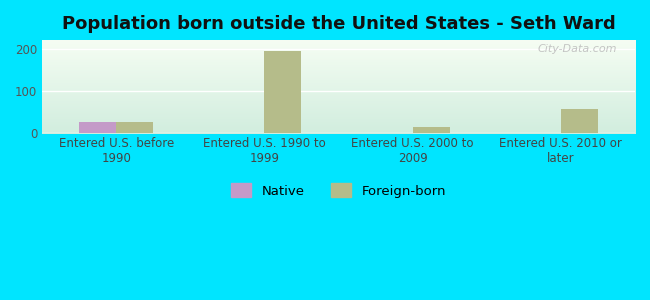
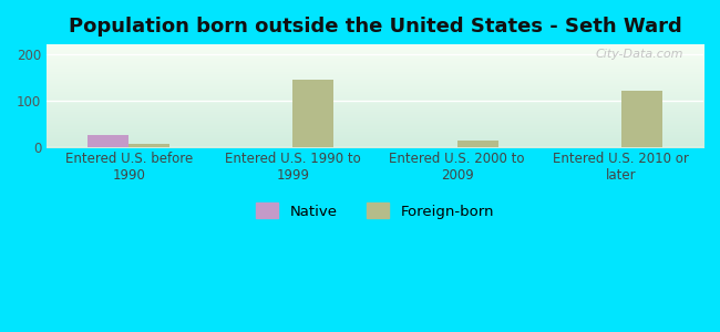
Foreign-born/Entered U.S. before 1990: 25 -> 7
Foreign-born/Entered U.S. 1990 to 1999: 195 -> 143
Foreign-born/Entered U.S. 2010 or later: 55 -> 120
